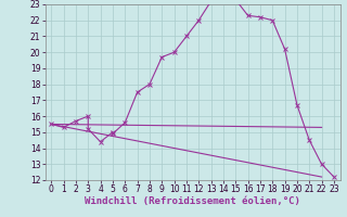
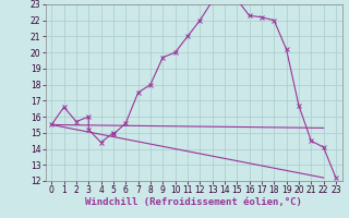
1: 15.3 -> 16.6
22: 13.0 -> 14.1
